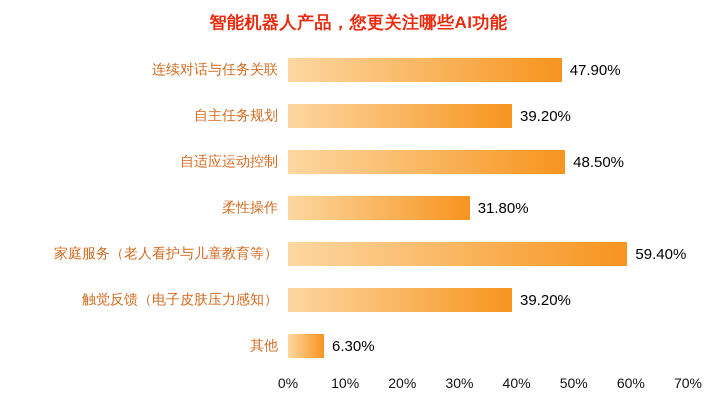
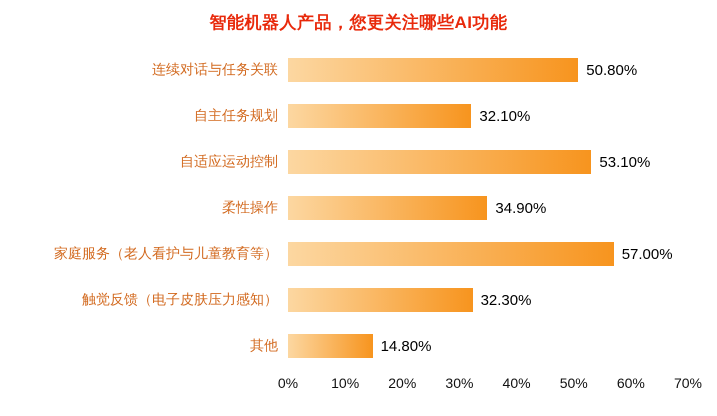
连续对话与任务关联: 47.90% -> 50.80%
自主任务规划: 39.20% -> 32.10%
自适应运动控制: 48.50% -> 53.10%
柔性操作: 31.80% -> 34.90%
家庭服务（老人看护与儿童教育等）: 59.40% -> 57.00%
触觉反馈（电子皮肤压力感知）: 39.20% -> 32.30%
其他: 6.30% -> 14.80%
